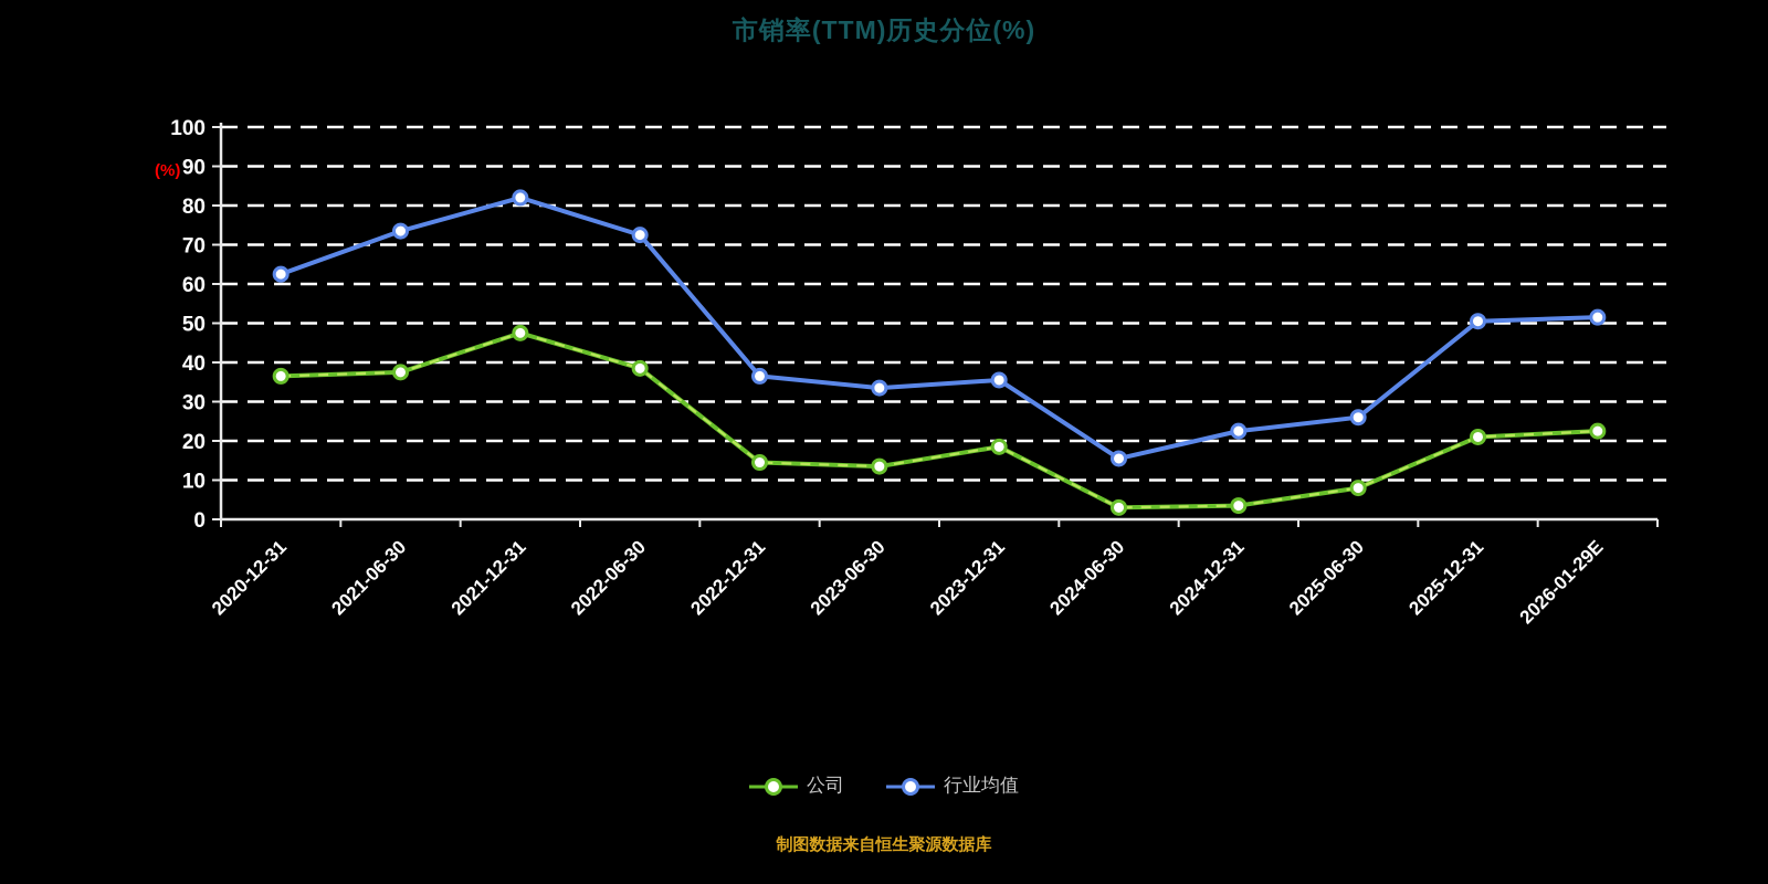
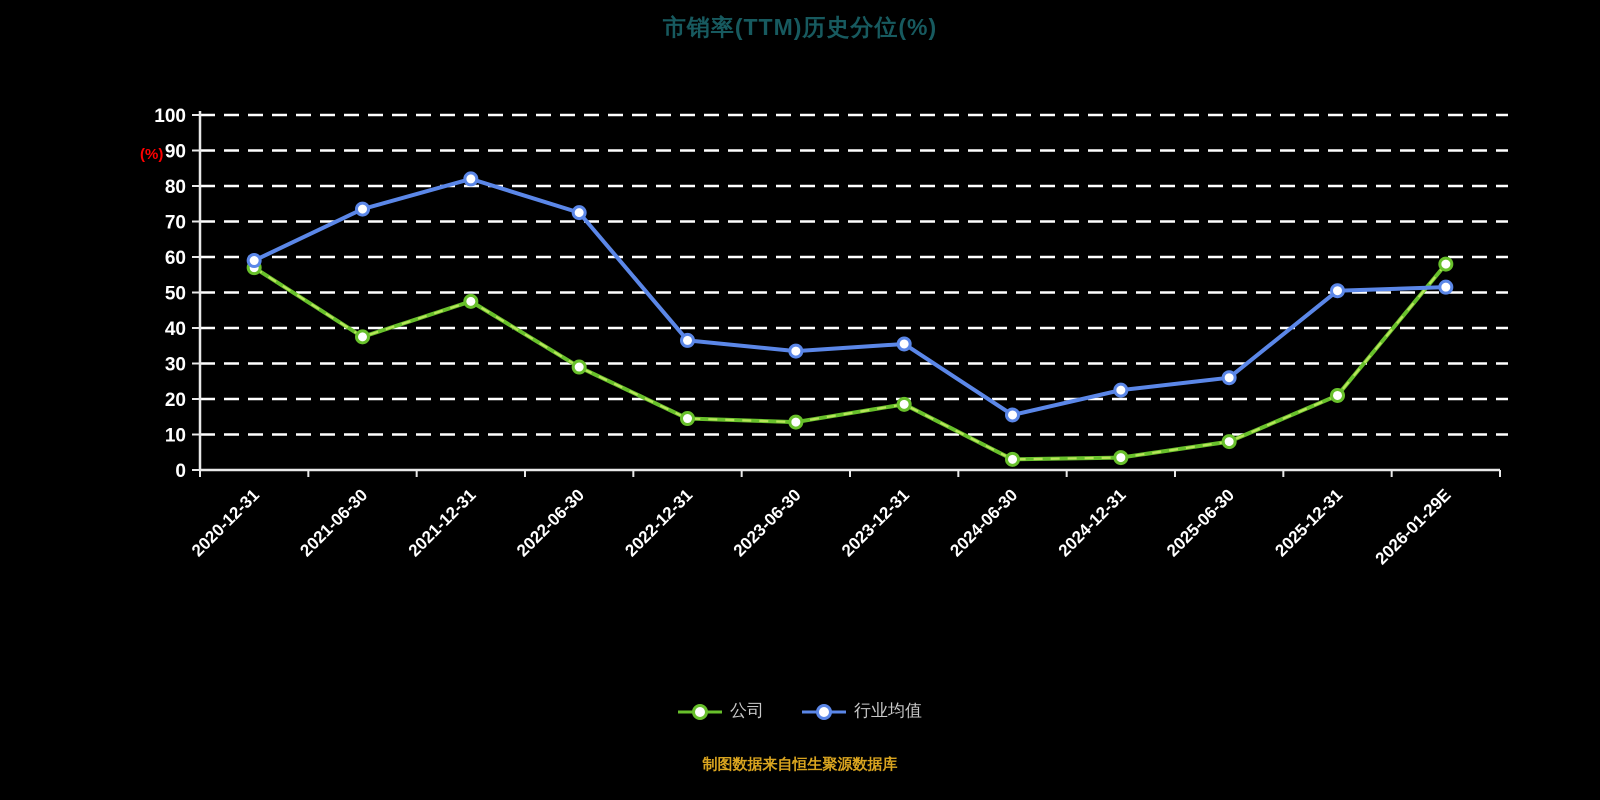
公司/2020-12-31: 36 -> 57
行业均值/2020-12-31: 62 -> 59
公司/2022-06-30: 38 -> 29
公司/2026-01-29E: 22 -> 58
